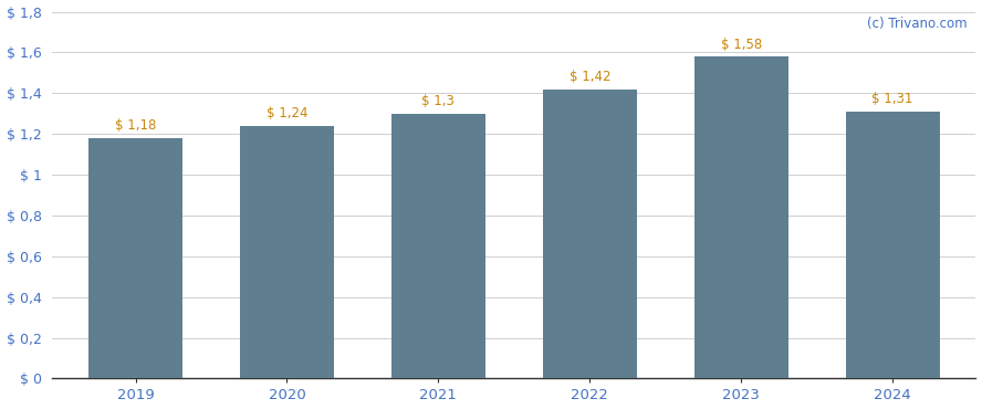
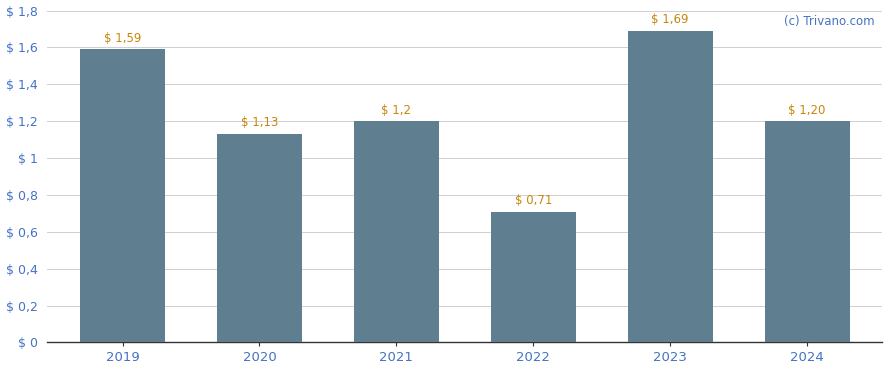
2019: 1,18 -> 1,59
2020: 1,24 -> 1,13
2021: 1,3 -> 1,2
2022: 1,42 -> 0,71
2023: 1,58 -> 1,69
2024: 1,31 -> 1,20
